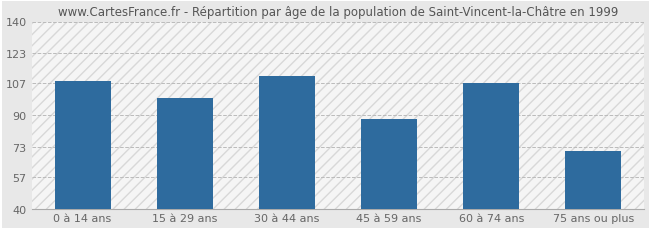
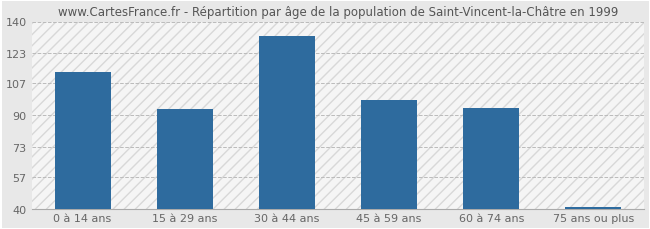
0 à 14 ans: 108 -> 113
15 à 29 ans: 99 -> 93
30 à 44 ans: 111 -> 132
45 à 59 ans: 88 -> 98
60 à 74 ans: 107 -> 94
75 ans ou plus: 71 -> 41
